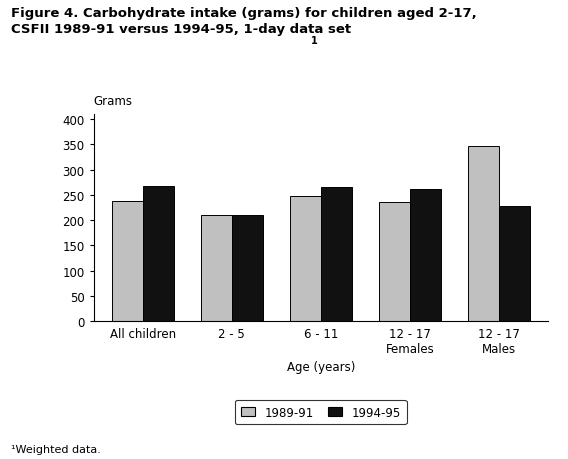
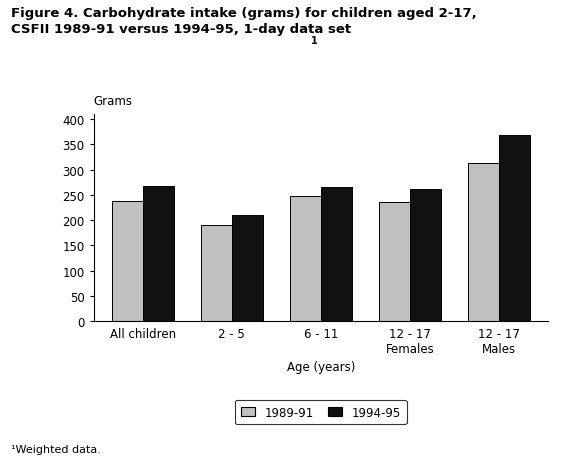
1989-91/2 - 5: 210 -> 190
1989-91/12 - 17 Males: 346 -> 312
1994-95/12 - 17 Males: 228 -> 368
